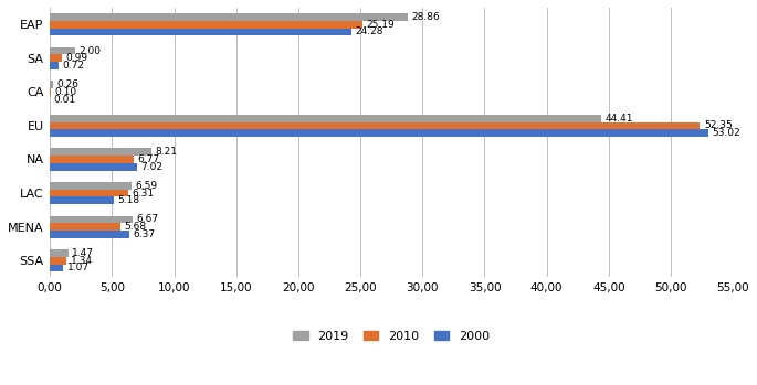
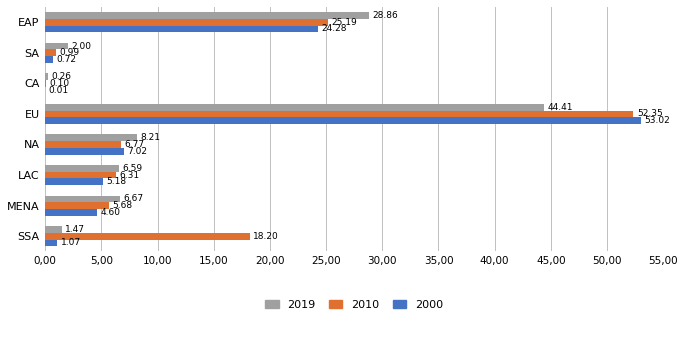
2000/MENA: 6,4 -> 4,6
2010/SSA: 1,3 -> 18,2
